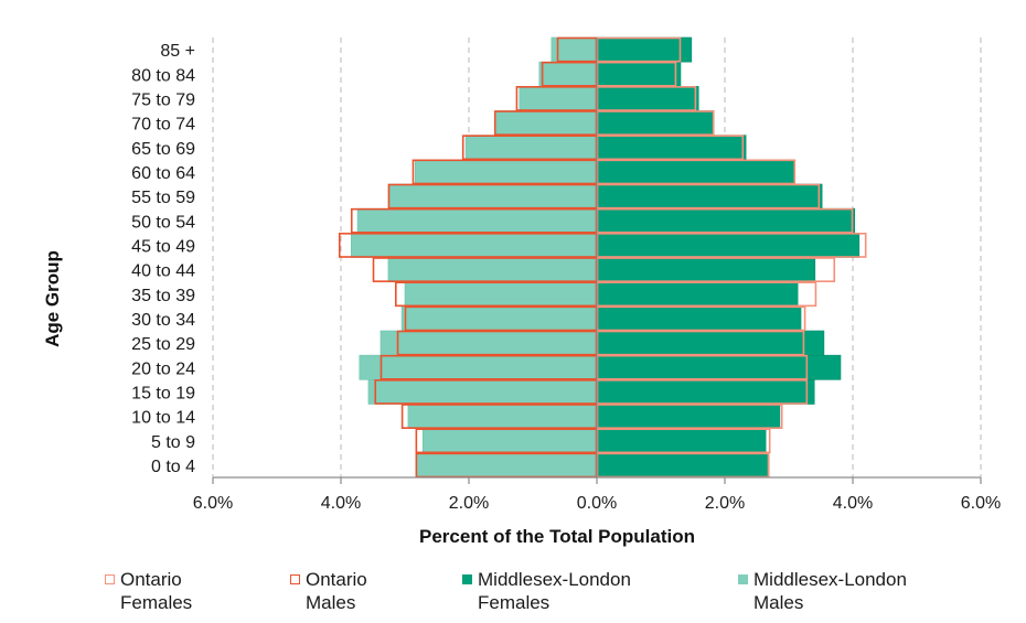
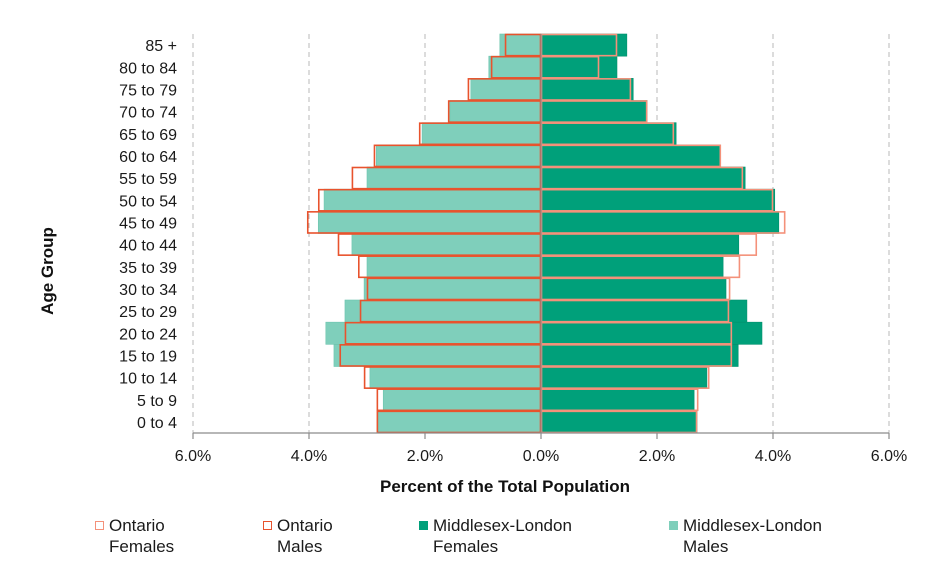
Middlesex-London Males/55 to 59: 3.2% -> 3.0%
Ontario Females/80 to 84: 1.2% -> 1.0%
